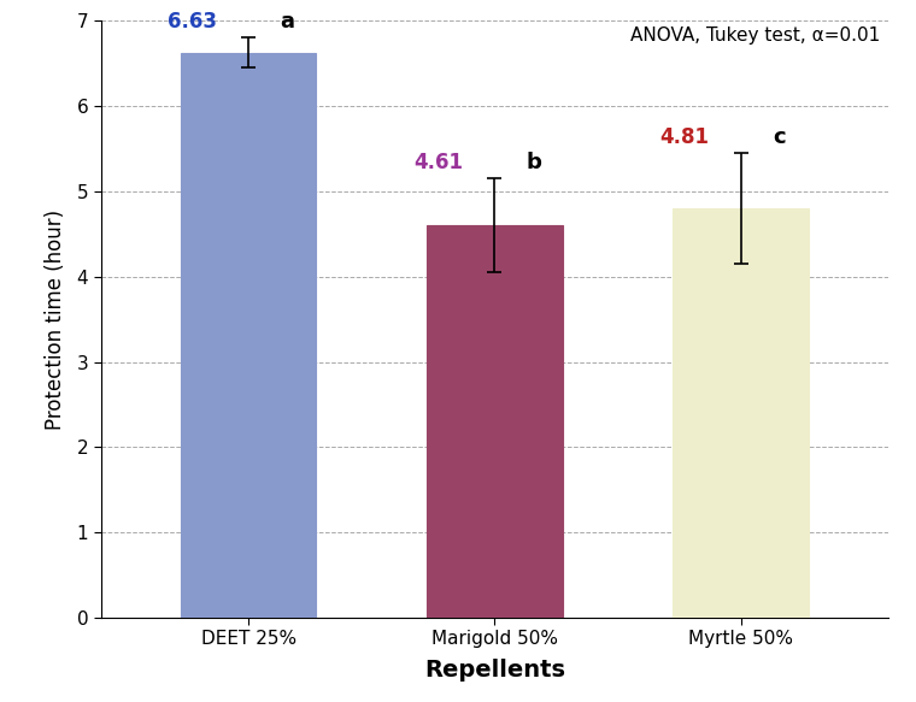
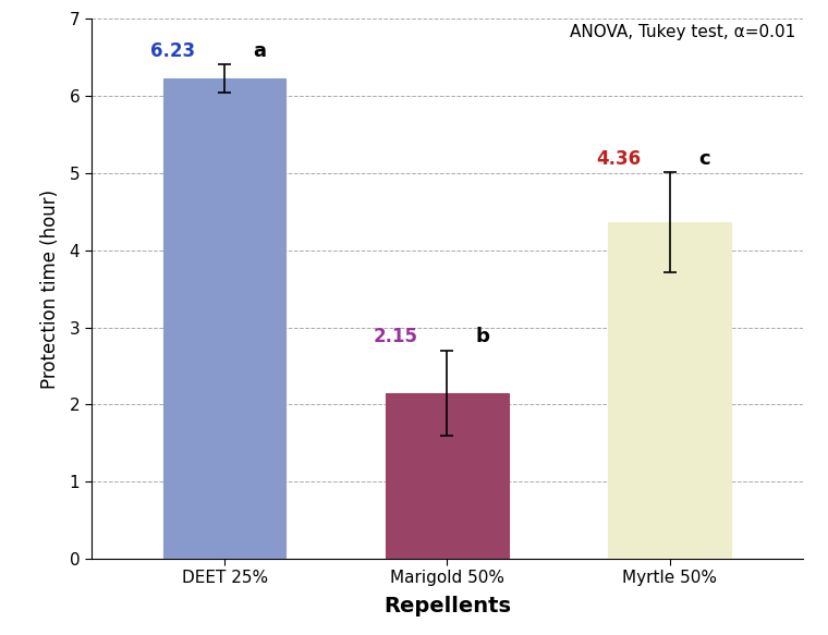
DEET 25%: 6.63 -> 6.23
Marigold 50%: 4.61 -> 2.15
Myrtle 50%: 4.81 -> 4.36
